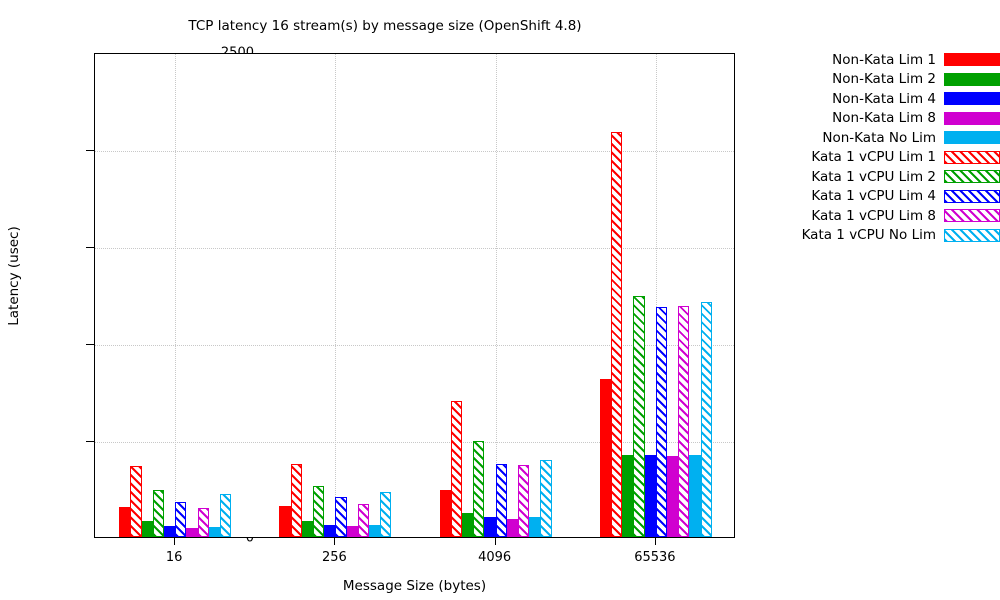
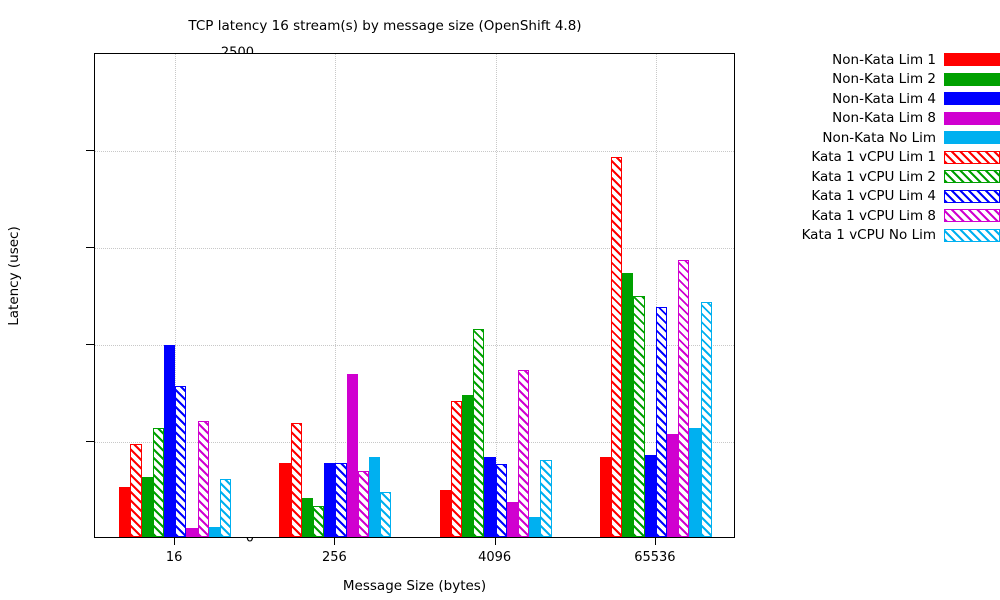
Non-Kata Lim 1/16: 160 -> 260
Non-Kata Lim 2/16: 80 -> 310
Non-Kata Lim 4/16: 60 -> 990
Kata 1 vCPU Lim 1/16: 370 -> 480
Kata 1 vCPU Lim 2/16: 240 -> 560
Kata 1 vCPU Lim 4/16: 180 -> 780
Kata 1 vCPU Lim 8/16: 150 -> 600
Kata 1 vCPU No Lim/16: 220 -> 300
Non-Kata Lim 1/256: 160 -> 380
Non-Kata Lim 2/256: 80 -> 200
Non-Kata Lim 4/256: 60 -> 380
Non-Kata Lim 8/256: 60 -> 840
Non-Kata No Lim/256: 60 -> 410
Kata 1 vCPU Lim 1/256: 380 -> 590
Kata 1 vCPU Lim 2/256: 260 -> 160
Kata 1 vCPU Lim 4/256: 210 -> 380
Kata 1 vCPU Lim 8/256: 170 -> 340
Non-Kata Lim 2/4096: 120 -> 730
Non-Kata Lim 4/4096: 100 -> 410
Non-Kata Lim 8/4096: 90 -> 180
Kata 1 vCPU Lim 2/4096: 500 -> 1070
Kata 1 vCPU Lim 8/4096: 370 -> 860
Non-Kata Lim 1/65536: 810 -> 410
Non-Kata Lim 2/65536: 420 -> 1360
Non-Kata Lim 8/65536: 420 -> 530
Non-Kata No Lim/65536: 420 -> 560
Kata 1 vCPU Lim 1/65536: 2090 -> 1960
Kata 1 vCPU Lim 8/65536: 1190 -> 1430
